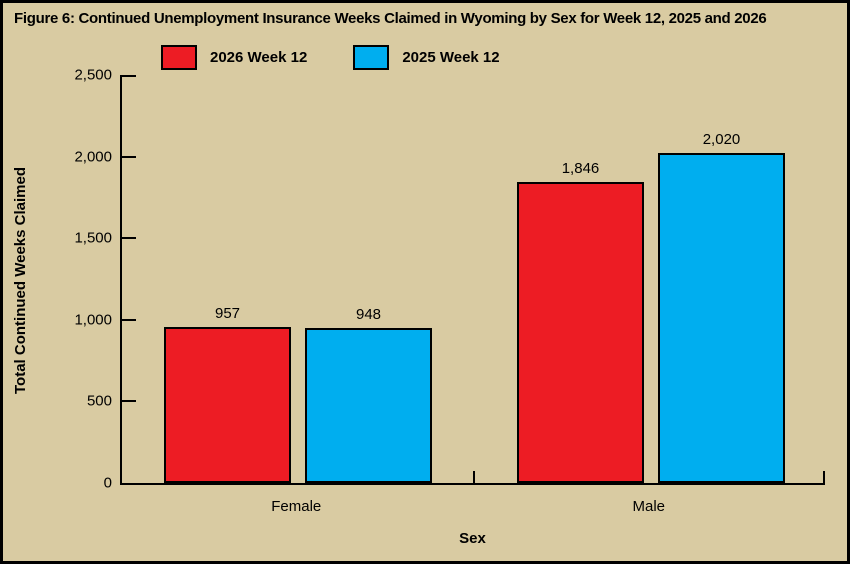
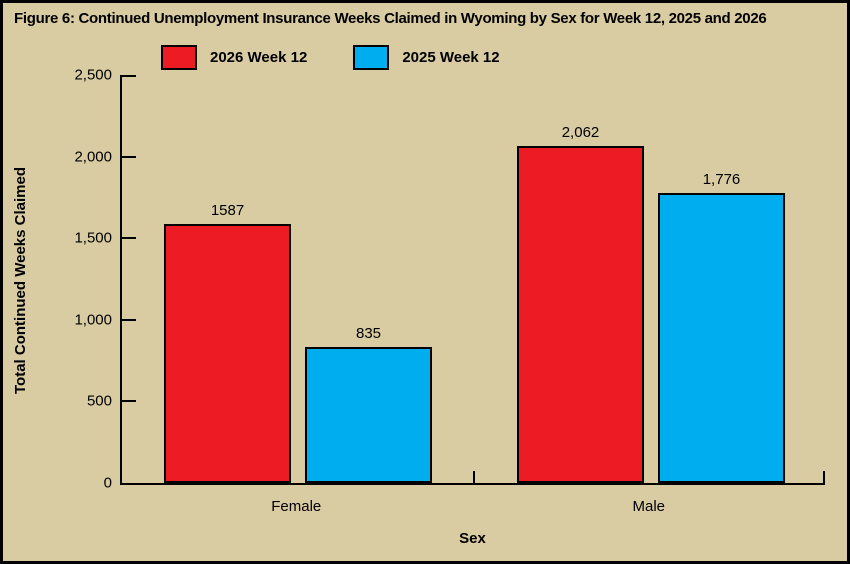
2026 Week 12/Female: 957 -> 1587
2025 Week 12/Female: 948 -> 835
2026 Week 12/Male: 1,846 -> 2,062
2025 Week 12/Male: 2,020 -> 1,776
